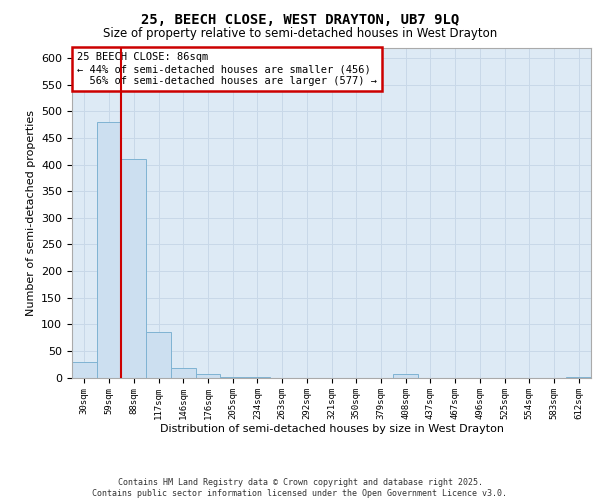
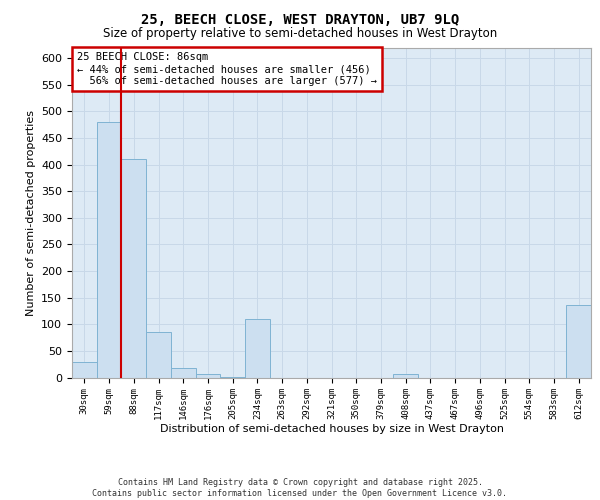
234sqm: 1 -> 110
612sqm: 1 -> 136
